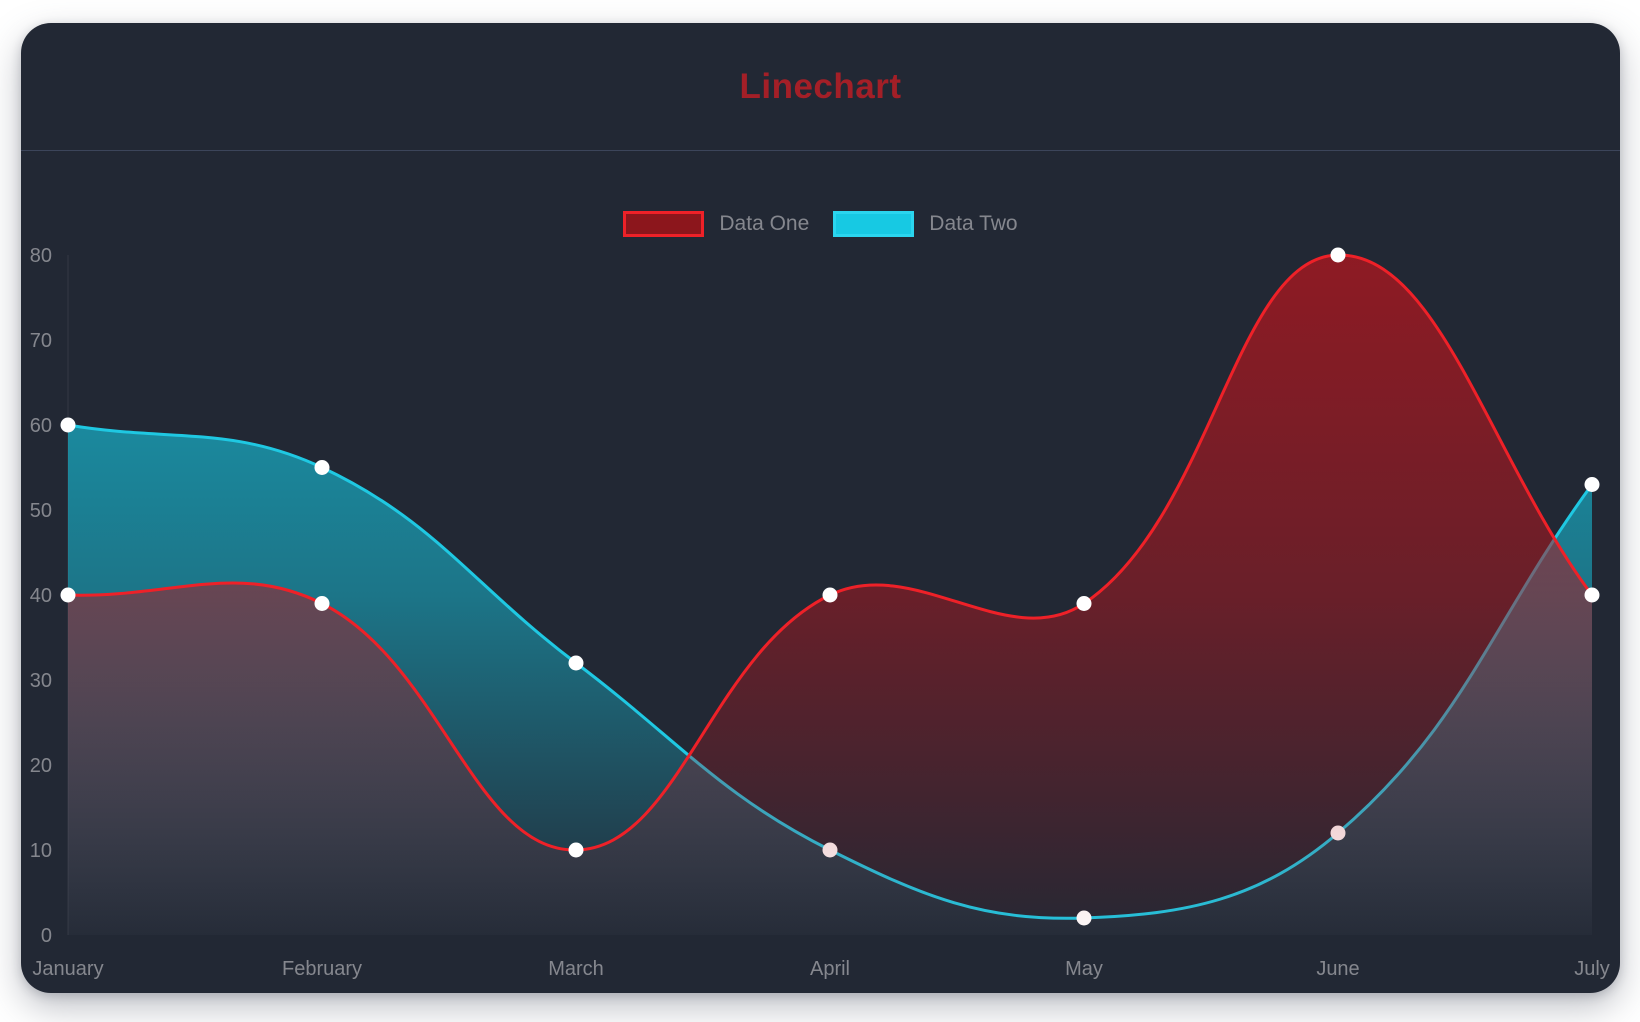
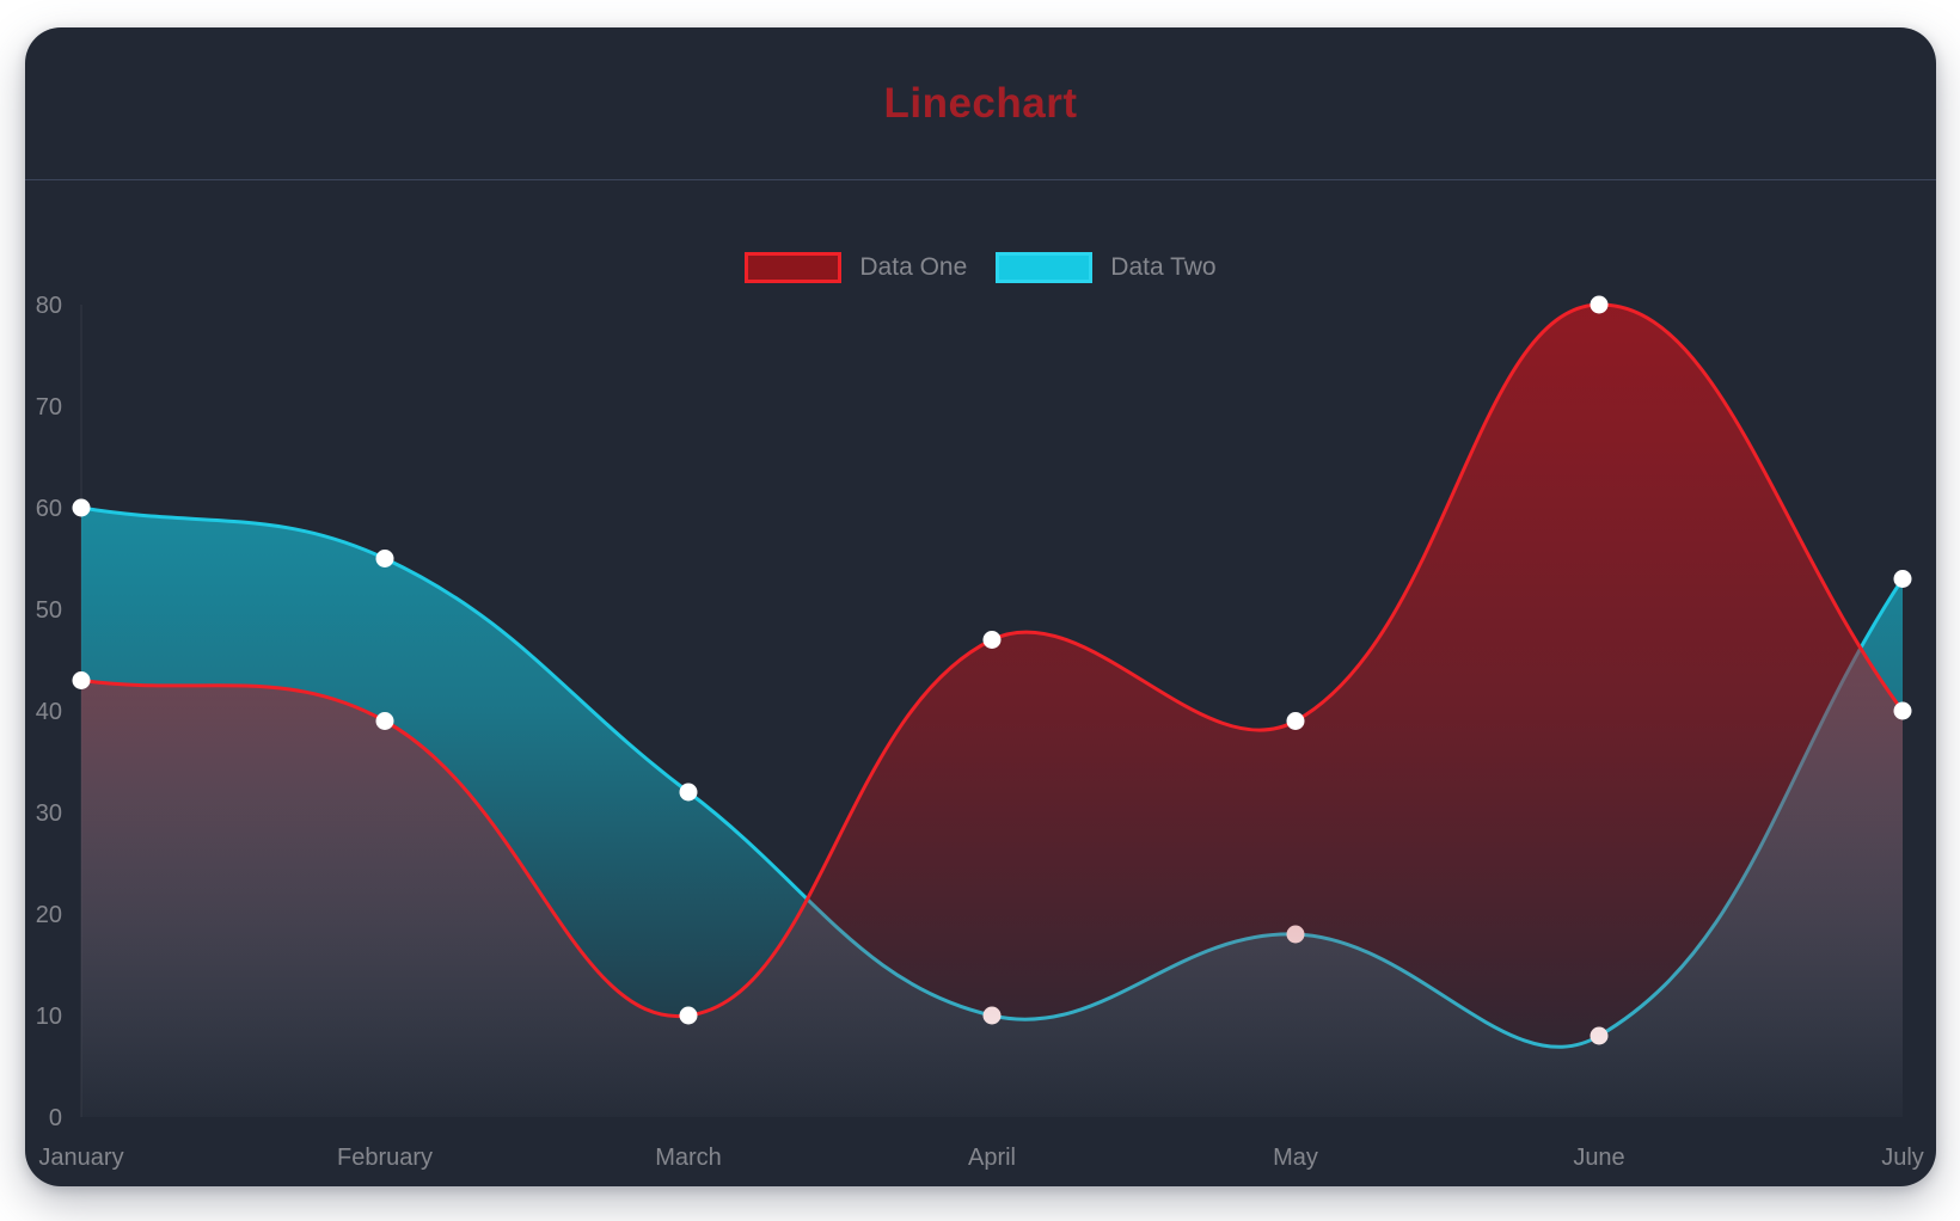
Data One/January: 40 -> 43
Data One/April: 40 -> 47
Data Two/May: 2 -> 18
Data Two/June: 12 -> 8
